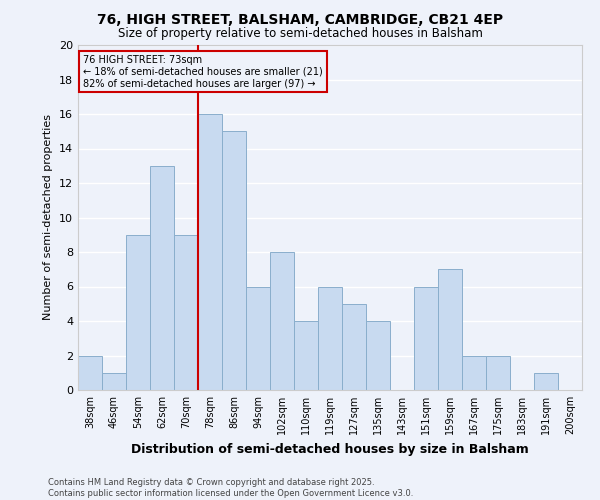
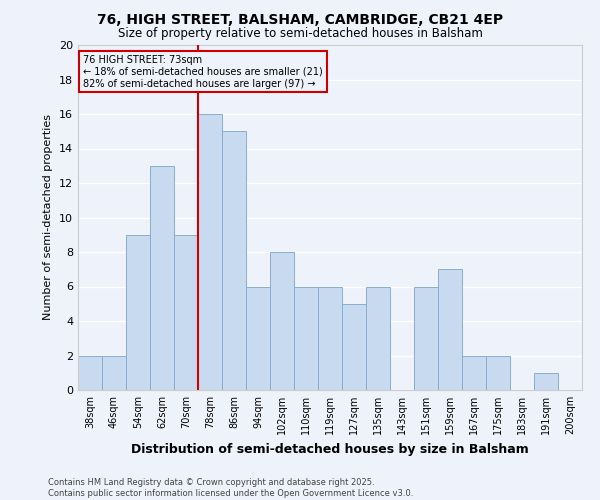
46sqm: 1 -> 2
110sqm: 4 -> 6
135sqm: 4 -> 6
